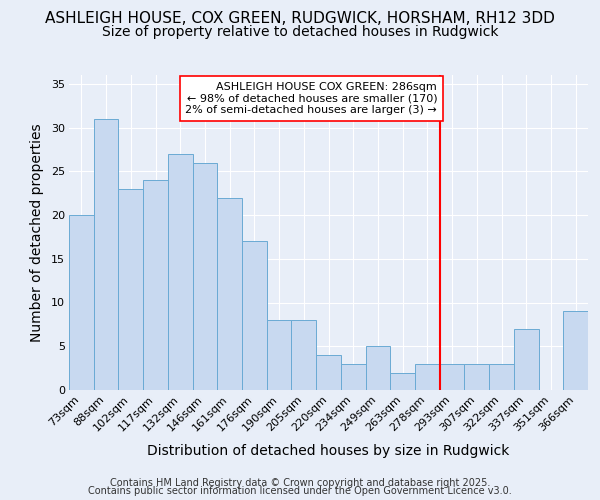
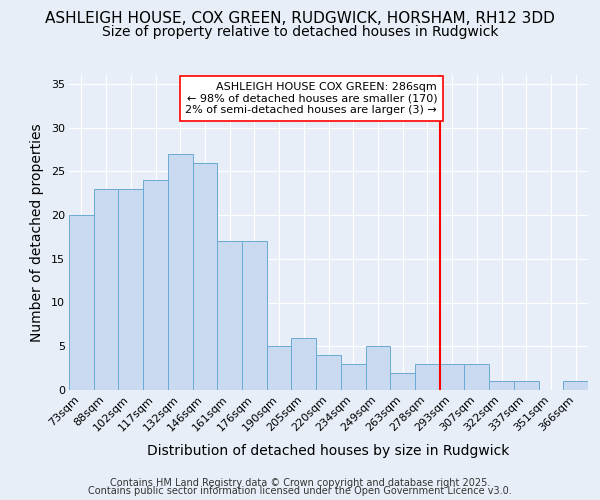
88sqm: 31 -> 23
161sqm: 22 -> 17
190sqm: 8 -> 5
205sqm: 8 -> 6
322sqm: 3 -> 1
337sqm: 7 -> 1
366sqm: 9 -> 1
